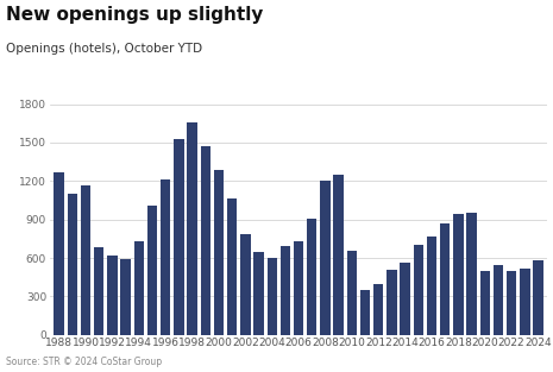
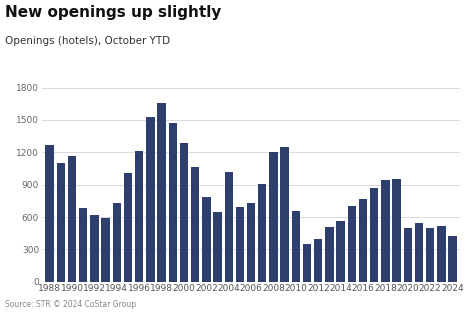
2004: 600 -> 1020
2024: 580 -> 420
